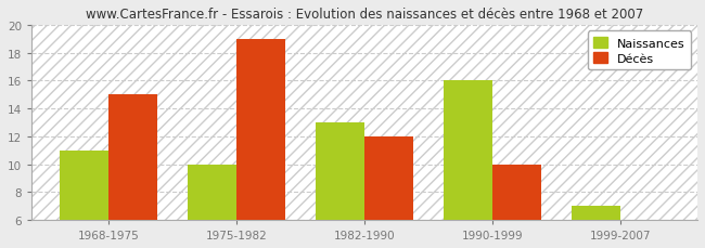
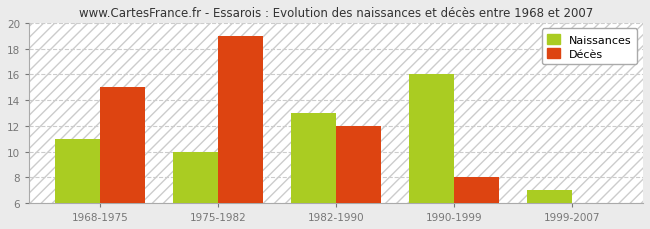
Décès/1990-1999: 10 -> 8
